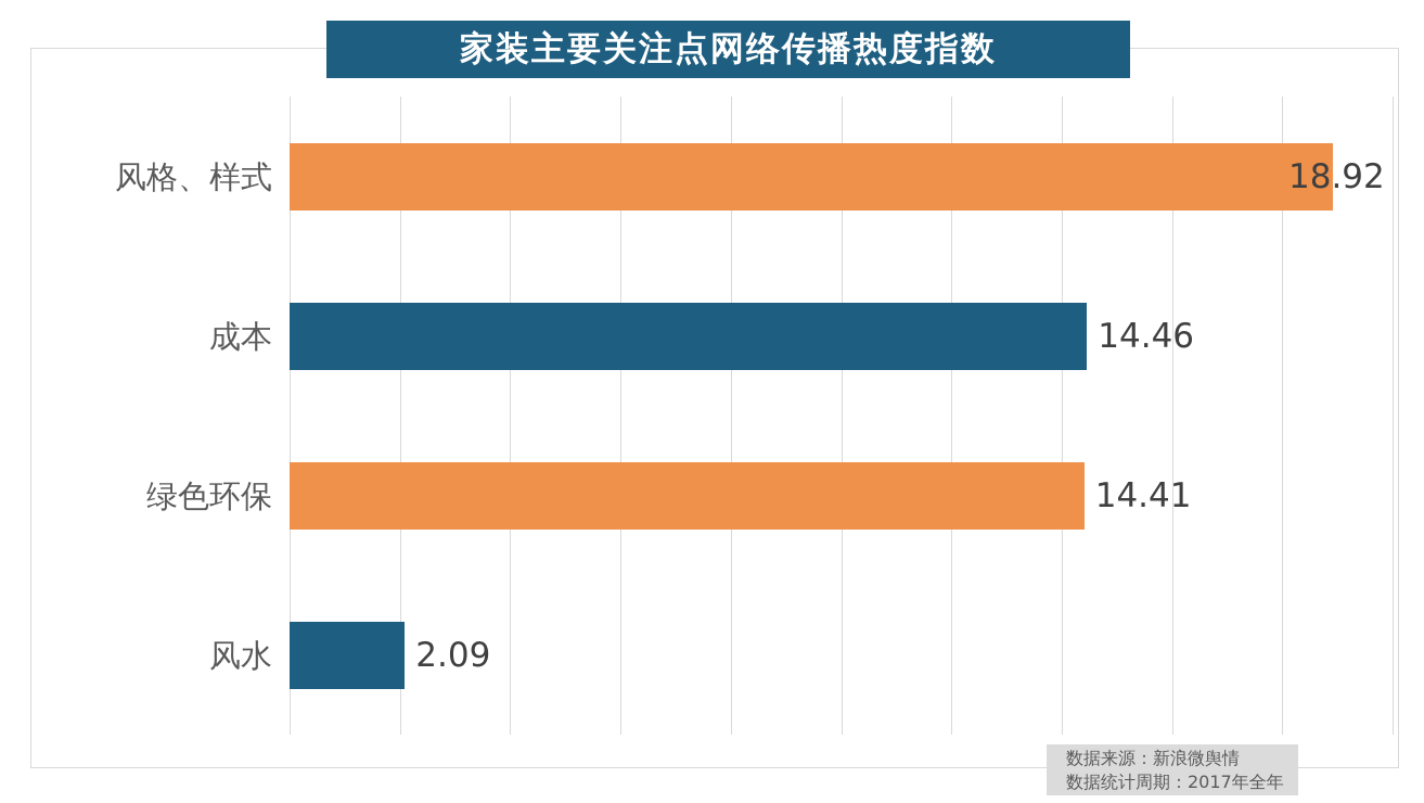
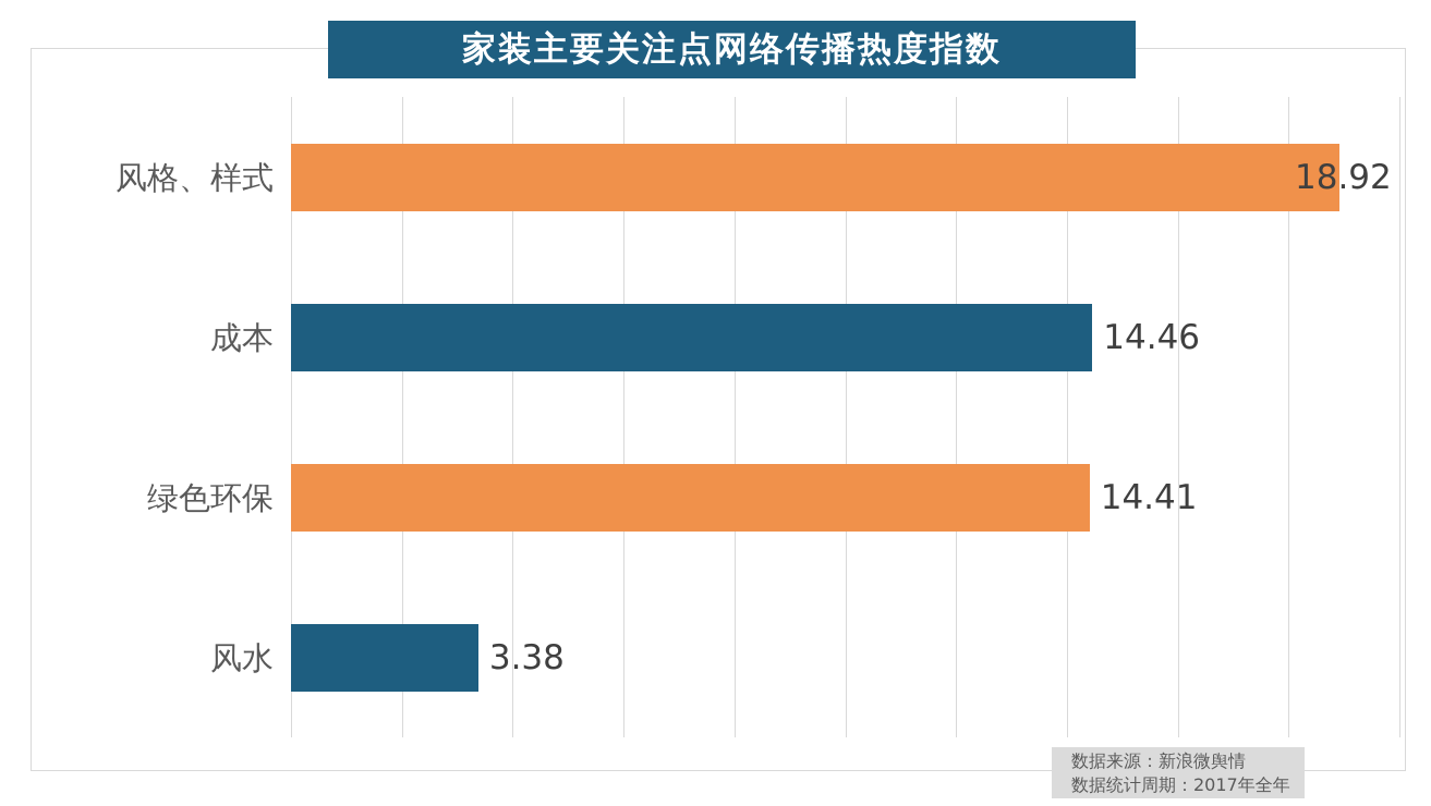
风水: 2.09 -> 3.38
